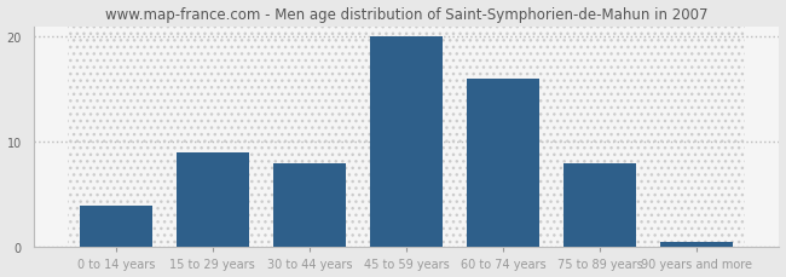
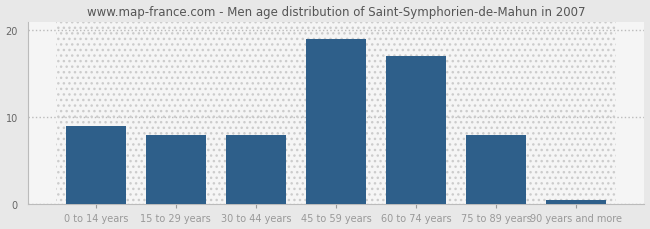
0 to 14 years: 4.0 -> 9.0
15 to 29 years: 9.0 -> 8.0
45 to 59 years: 20.0 -> 19.0
60 to 74 years: 16.0 -> 17.0
